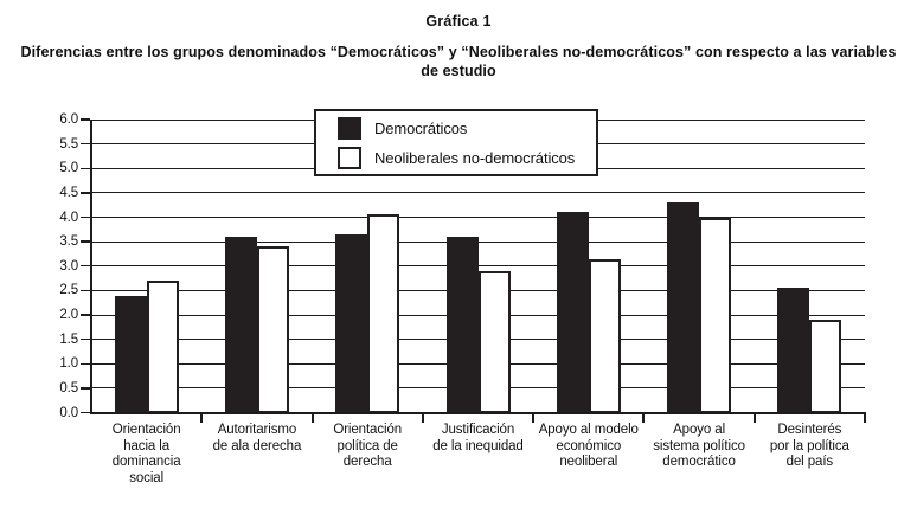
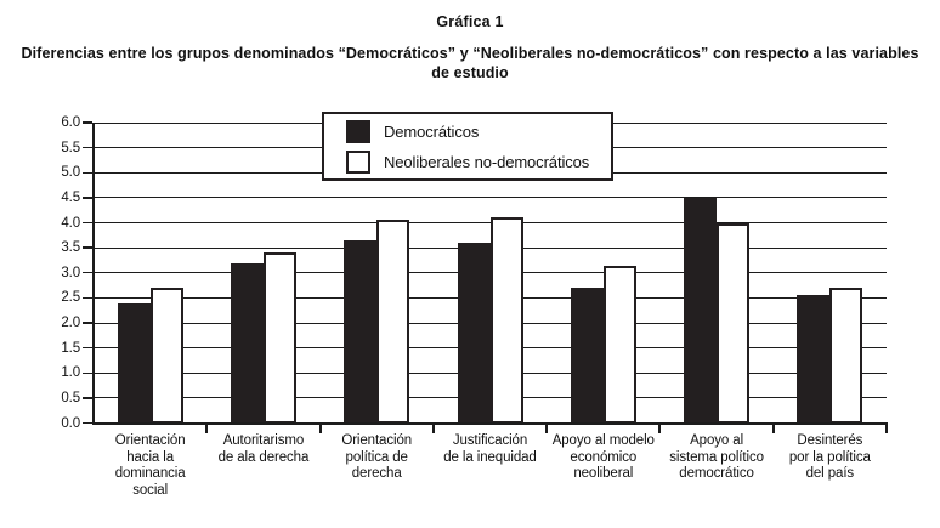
Democráticos/Autoritarismo de ala derecha: 3.6 -> 3.2
Neoliberales no-democráticos/Justificación de la inequidad: 2.9 -> 4.1
Democráticos/Apoyo al modelo económico neoliberal: 4.1 -> 2.7
Democráticos/Apoyo al sistema político democrático: 4.3 -> 4.5
Neoliberales no-democráticos/Desinterés por la política del país: 1.9 -> 2.7
